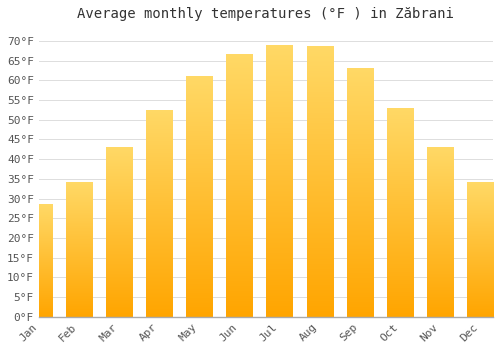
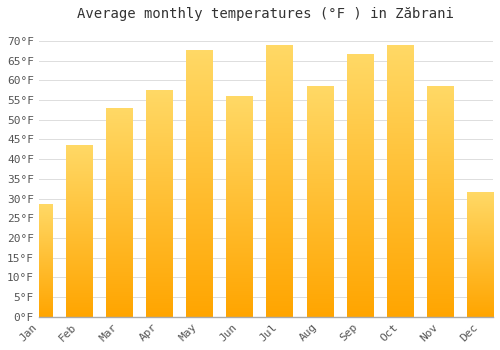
Feb: 34.0°F -> 43.5°F
Mar: 43.0°F -> 53.0°F
Apr: 52.5°F -> 57.5°F
May: 61.0°F -> 67.5°F
Jun: 66.5°F -> 56.0°F
Aug: 68.5°F -> 58.5°F
Sep: 63.0°F -> 66.5°F
Oct: 53.0°F -> 69.0°F
Nov: 43.0°F -> 58.5°F
Dec: 34.0°F -> 31.5°F
